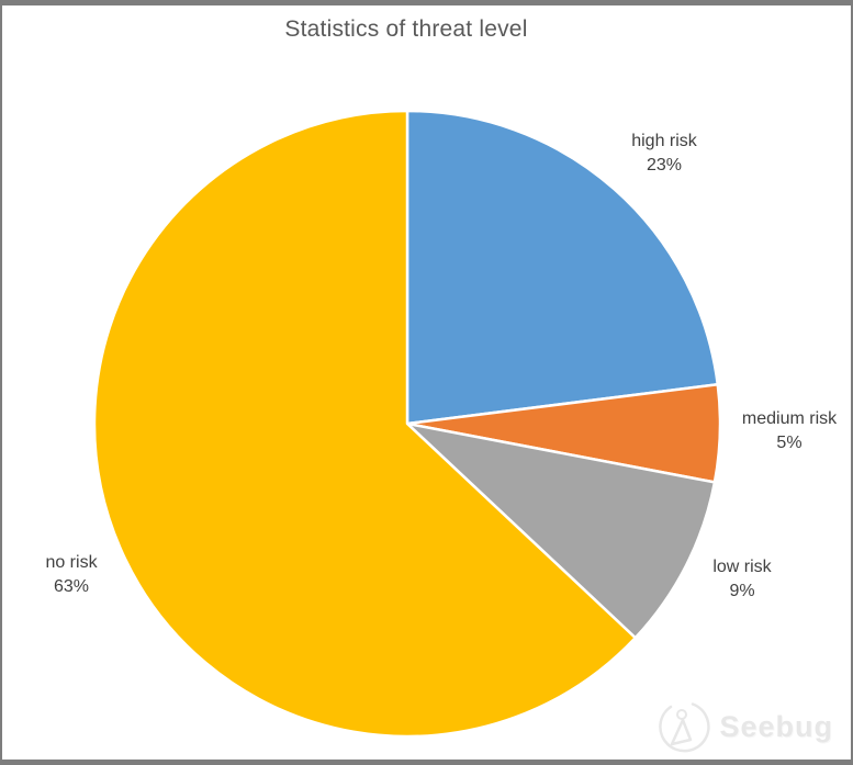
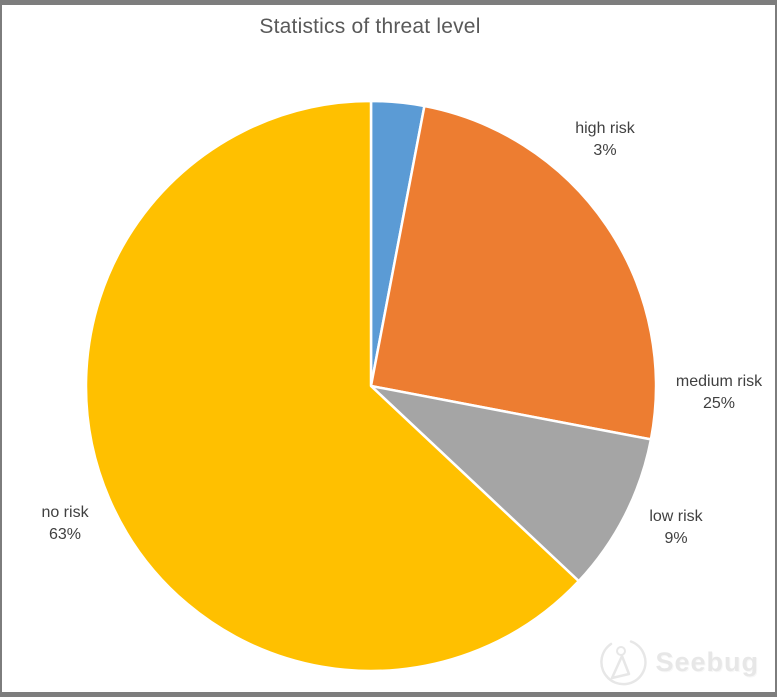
high risk: 23% -> 3%
medium risk: 5% -> 25%
